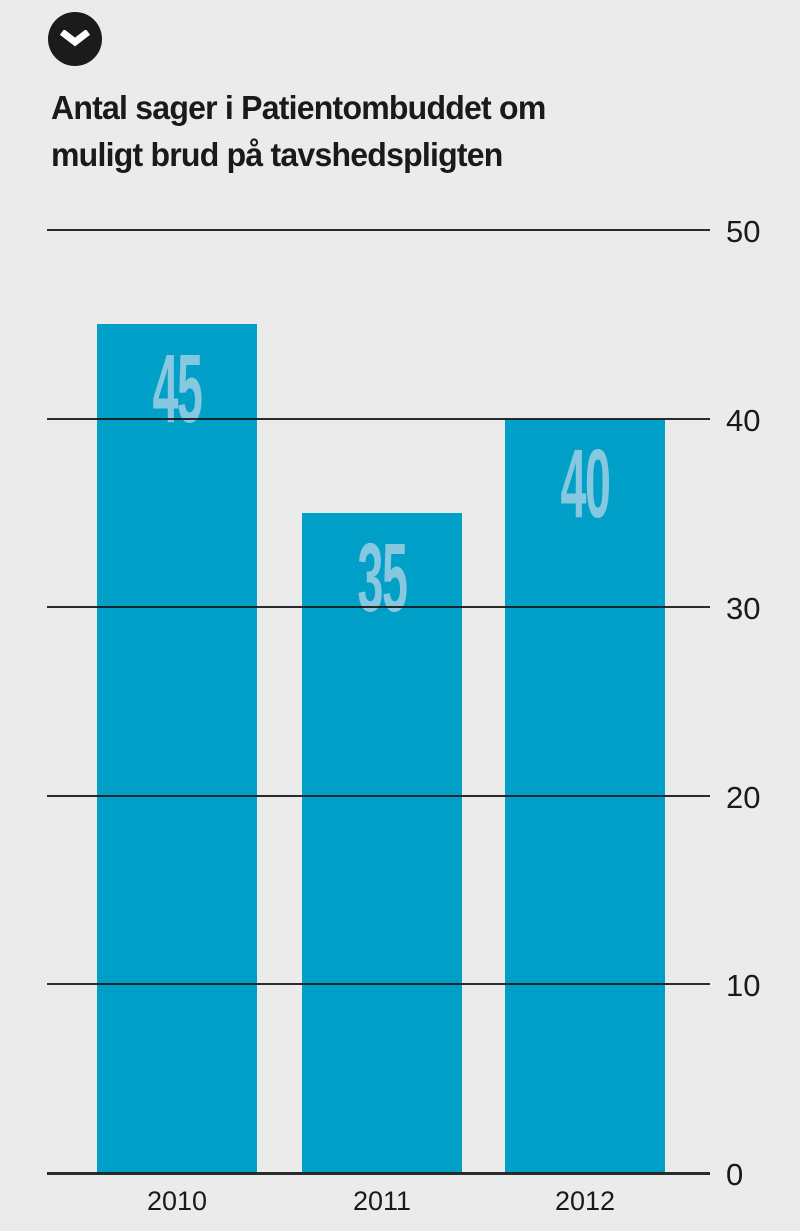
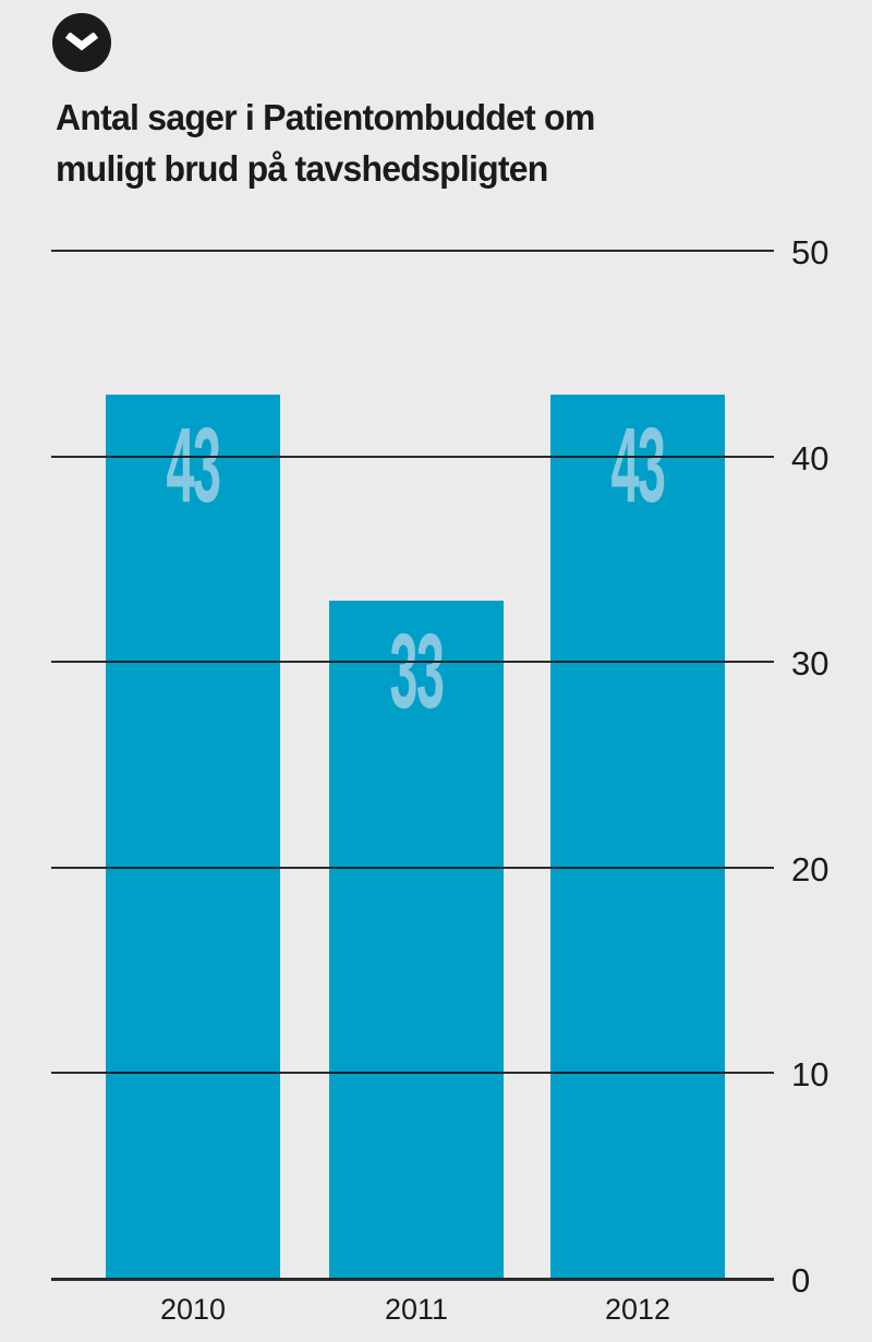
2010: 45 -> 43
2011: 35 -> 33
2012: 40 -> 43
